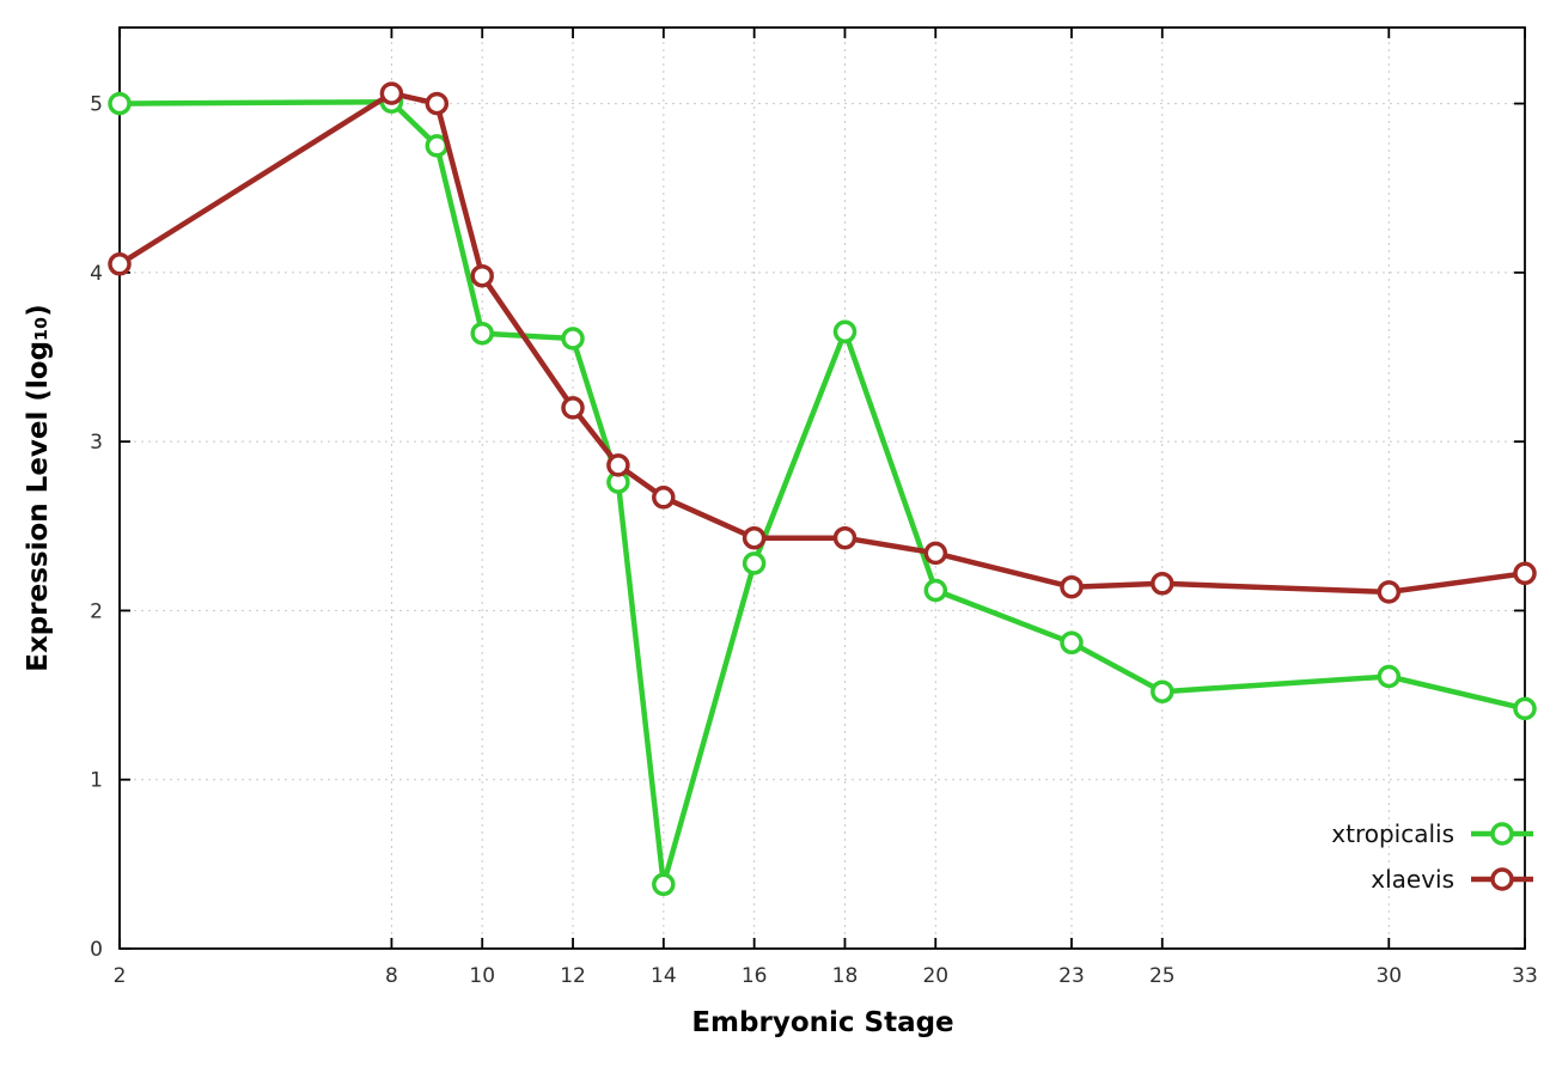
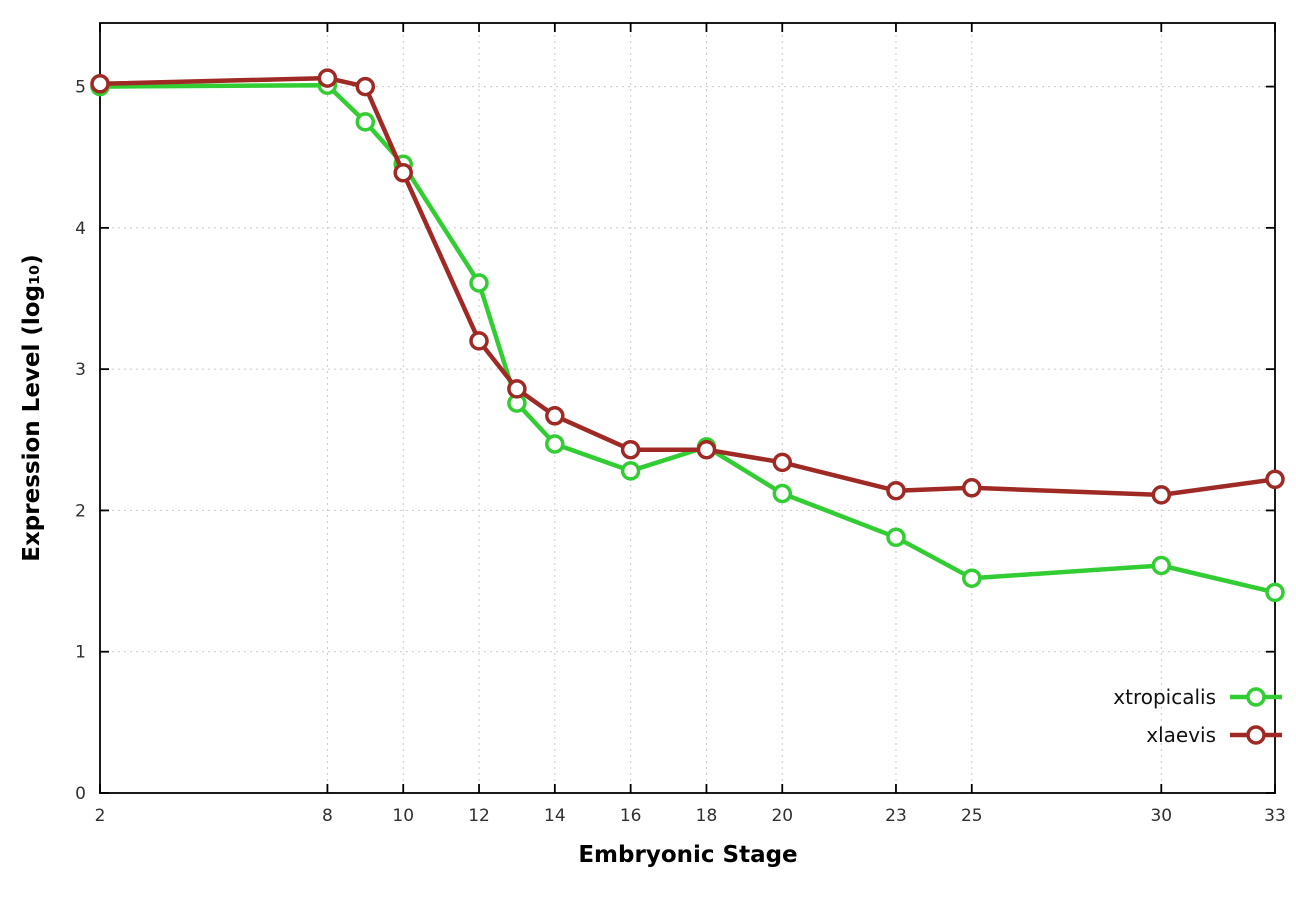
xlaevis/2: 4.05 -> 5.02
xtropicalis/10: 3.64 -> 4.45
xlaevis/10: 3.98 -> 4.39
xtropicalis/14: 0.38 -> 2.47
xtropicalis/18: 3.65 -> 2.45
